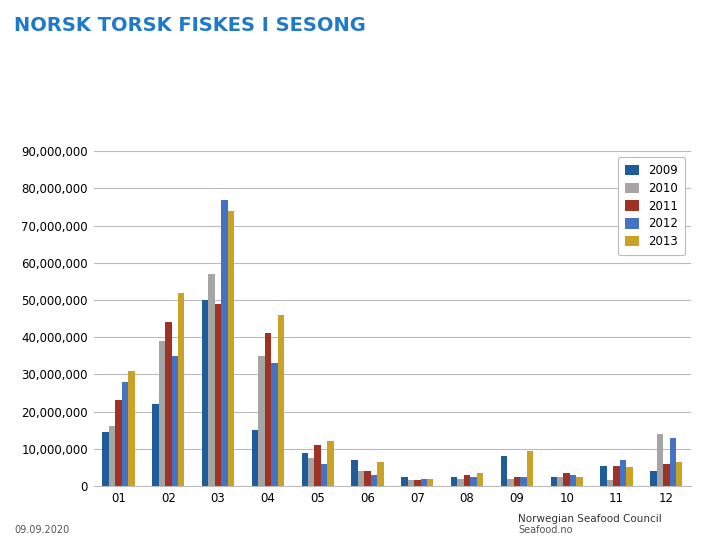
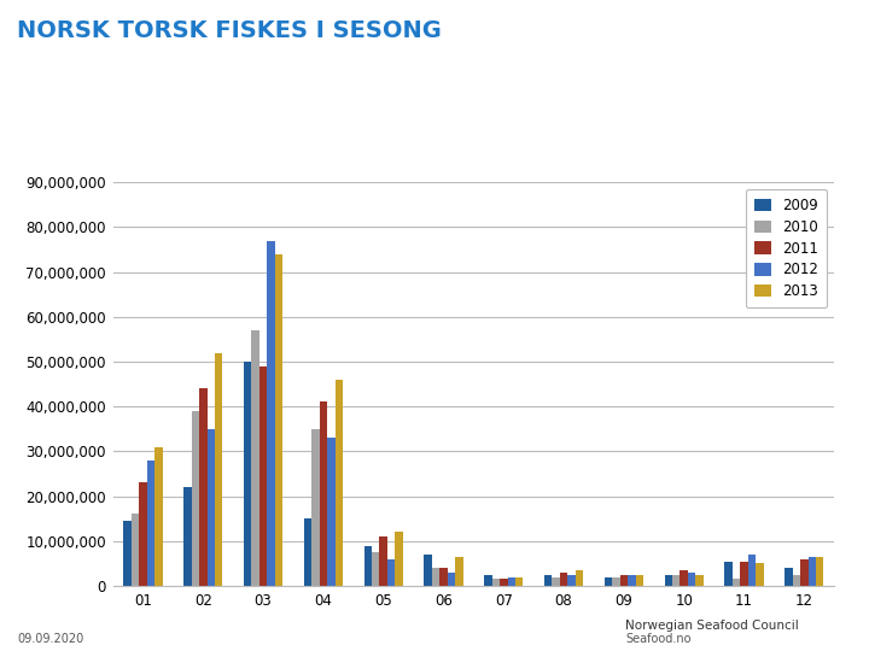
2009/09: 8,000,000 -> 2,000,000
2013/09: 9,500,000 -> 2,500,000
2010/12: 14,000,000 -> 2,500,000
2012/12: 13,000,000 -> 6,500,000
